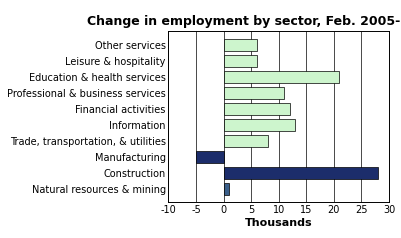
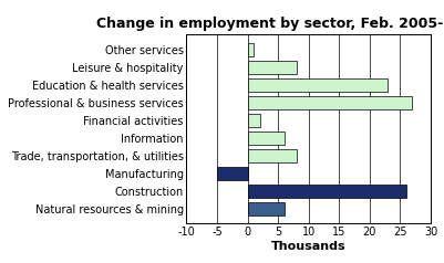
Other services: 6 -> 1
Leisure & hospitality: 6 -> 8
Education & health services: 21 -> 23
Professional & business services: 11 -> 27
Financial activities: 12 -> 2
Information: 13 -> 6
Construction: 28 -> 26
Natural resources & mining: 1 -> 6
